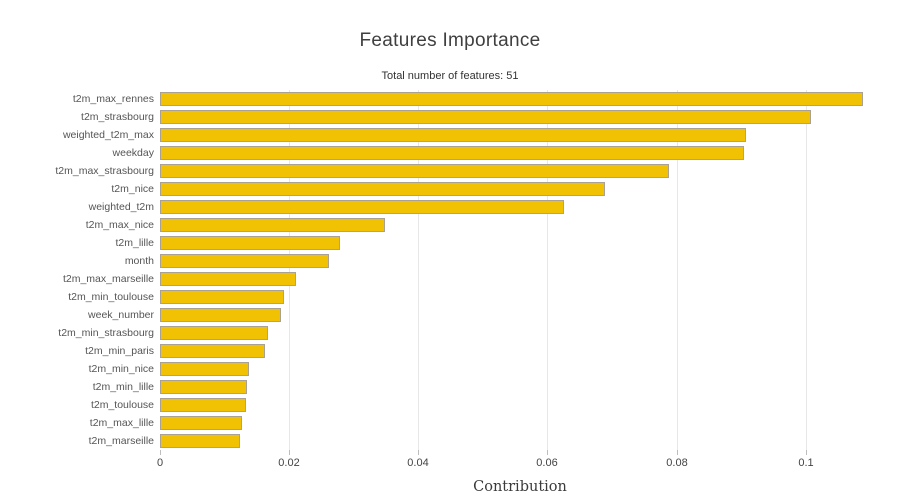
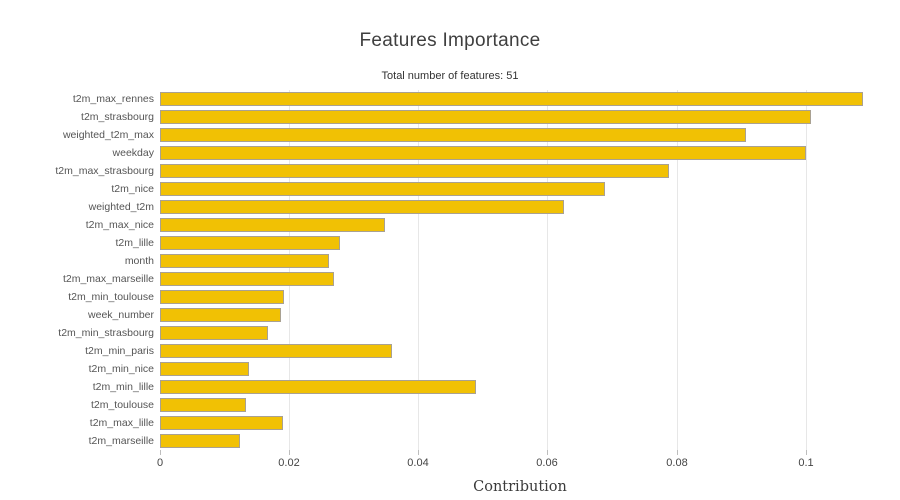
weekday: 0.090 -> 0.100
t2m_max_marseille: 0.021 -> 0.027
t2m_min_paris: 0.016 -> 0.036
t2m_min_lille: 0.013 -> 0.049
t2m_max_lille: 0.013 -> 0.019
